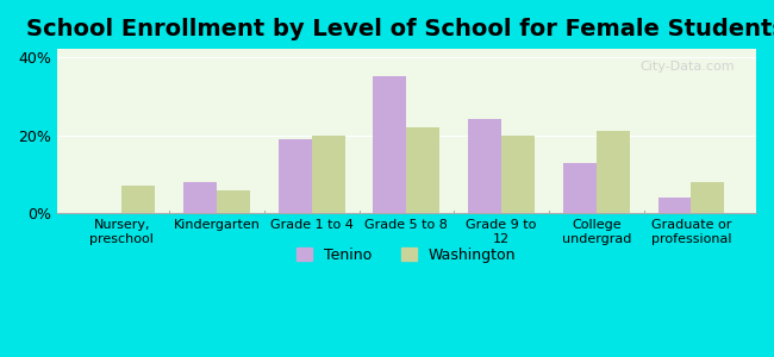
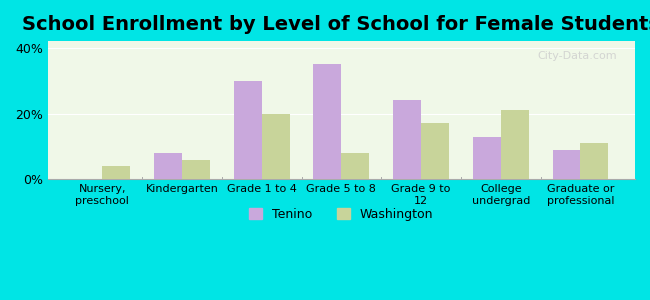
Washington/Nursery, preschool: 7% -> 4%
Tenino/Grade 1 to 4: 19% -> 30%
Washington/Grade 5 to 8: 22% -> 8%
Washington/Grade 9 to 12: 20% -> 17%
Tenino/Graduate or professional: 4% -> 9%
Washington/Graduate or professional: 8% -> 11%
